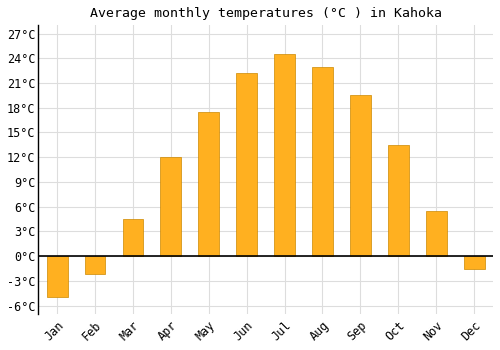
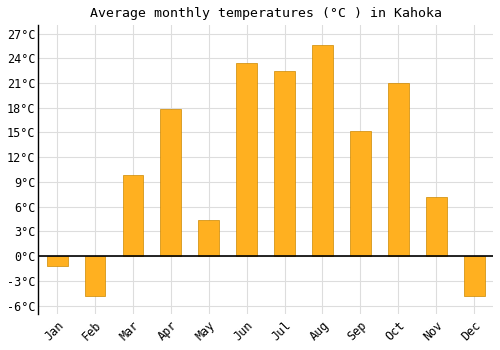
Jan: -5.0°C -> -1.2°C
Feb: -2.2°C -> -4.8°C
Mar: 4.5°C -> 9.8°C
Apr: 12.0°C -> 17.8°C
May: 17.5°C -> 4.4°C
Jun: 22.2°C -> 23.4°C
Jul: 24.5°C -> 22.4°C
Aug: 23.0°C -> 25.6°C
Sep: 19.5°C -> 15.2°C
Oct: 13.5°C -> 21.0°C
Nov: 5.5°C -> 7.2°C
Dec: -1.5°C -> -4.8°C
